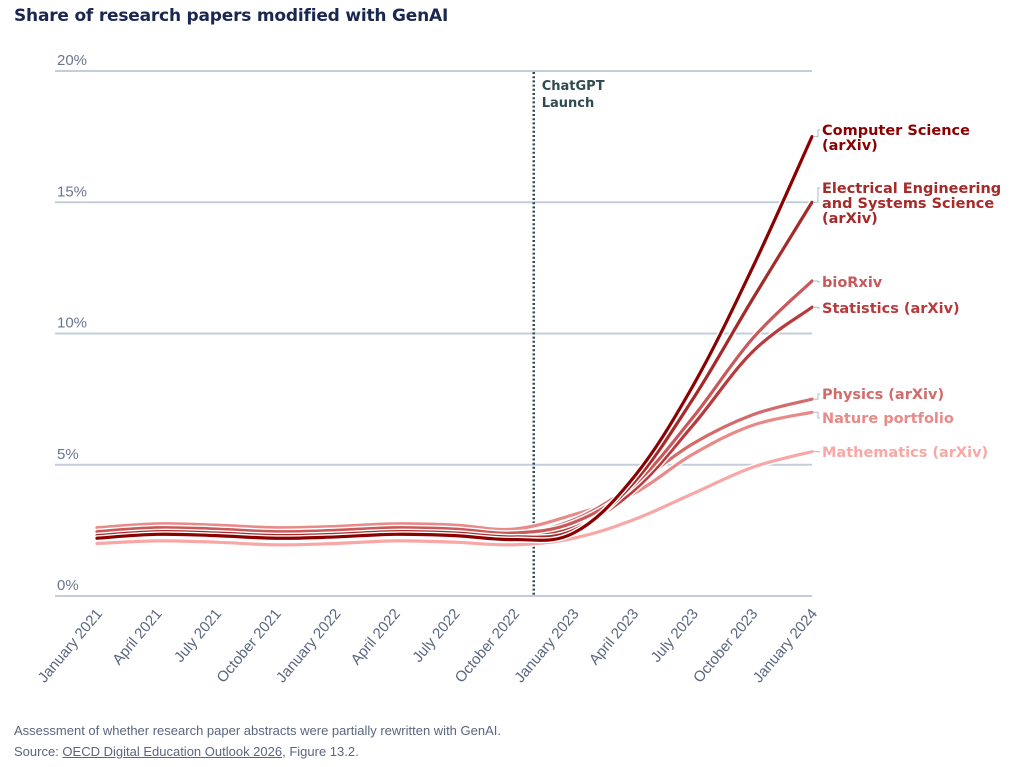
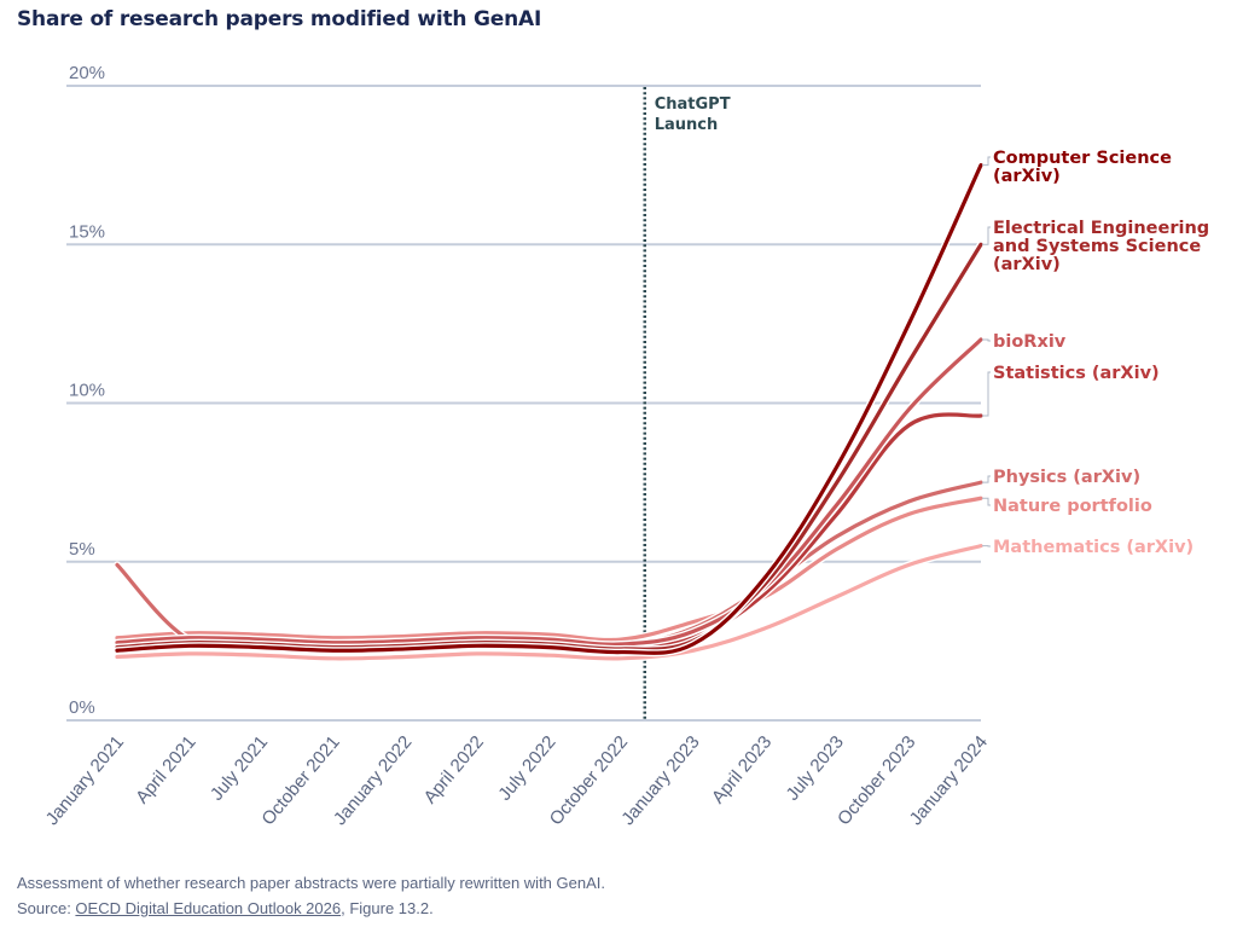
Physics (arXiv)/January 2021: 2.4% -> 4.9%
Statistics (arXiv)/January 2024: 11.0% -> 9.6%
